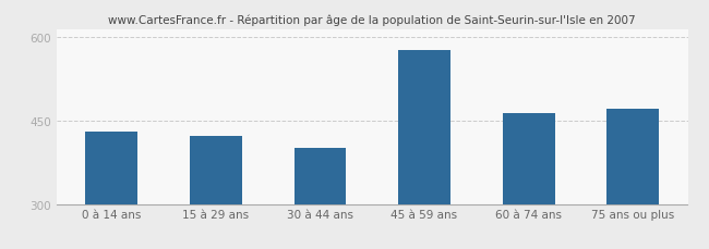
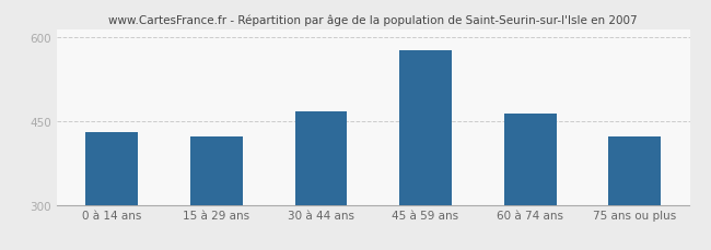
30 à 44 ans: 400 -> 468
75 ans ou plus: 472 -> 422
